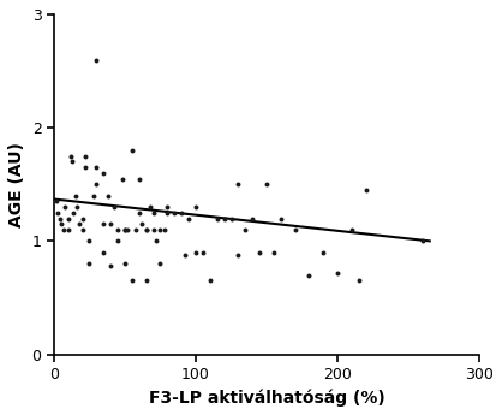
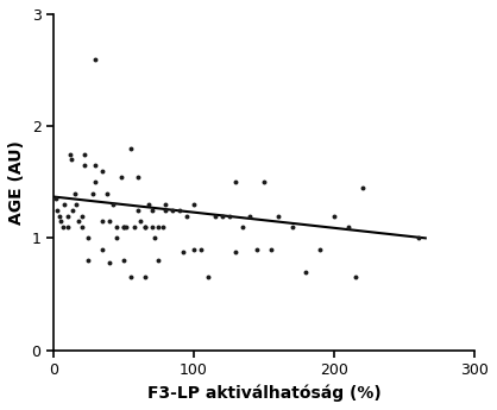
200: 0.72 -> 1.20
